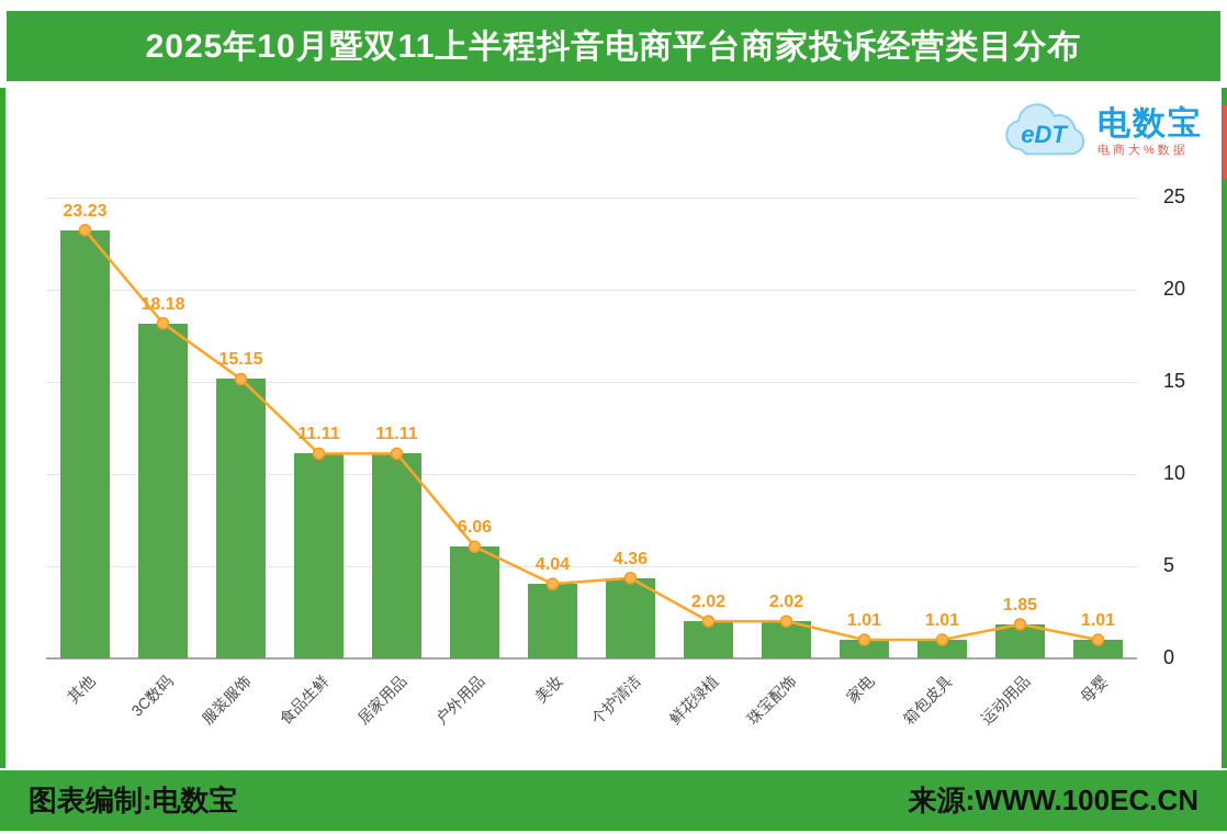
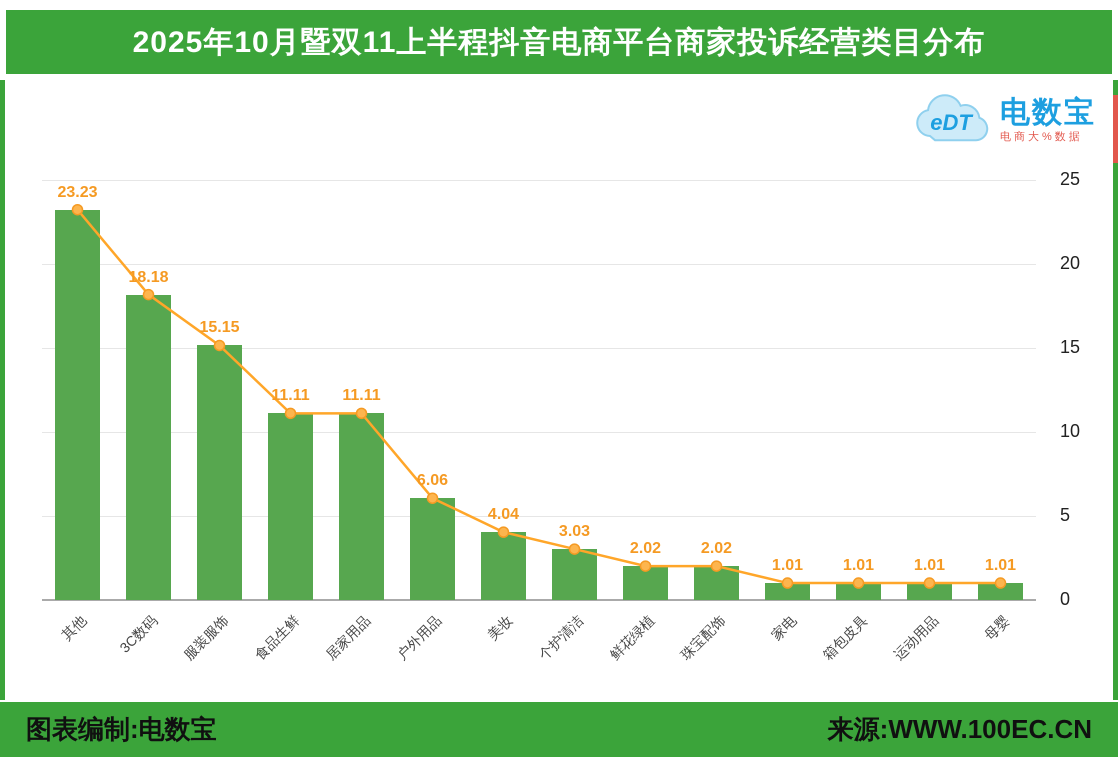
个护清洁: 4.36 -> 3.03
运动用品: 1.85 -> 1.01
